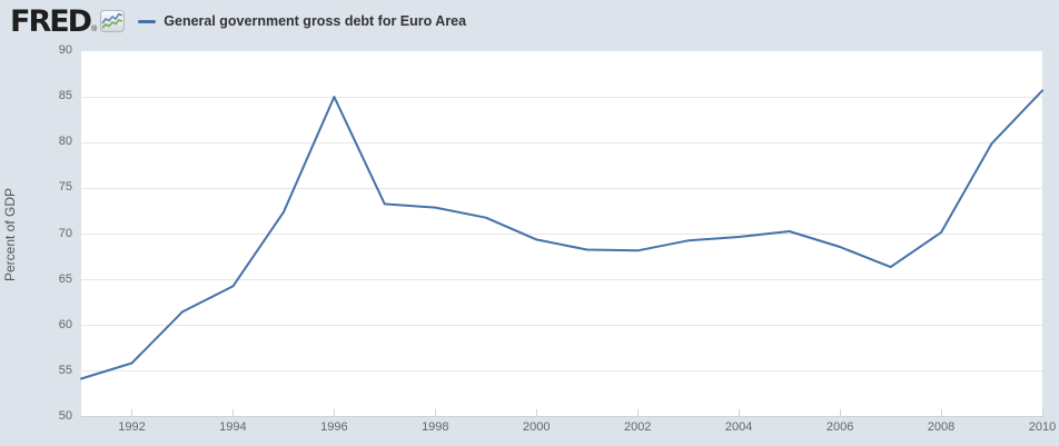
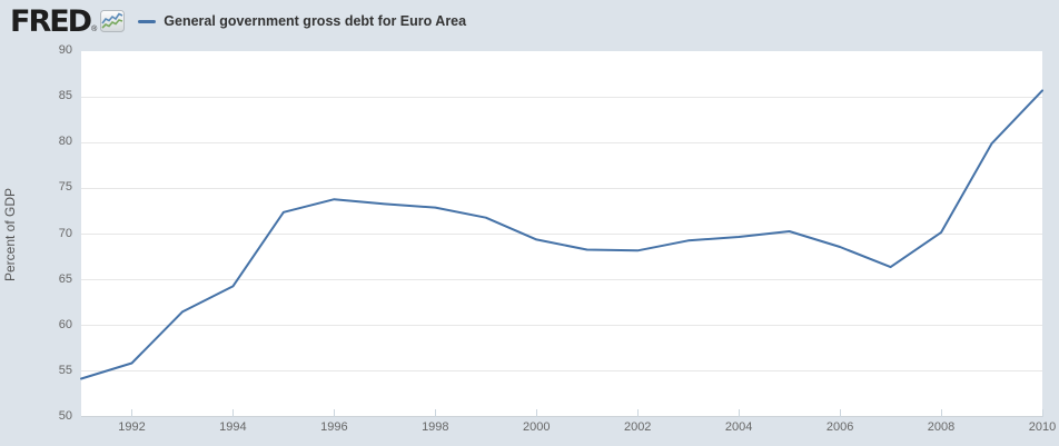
1996: 85 -> 74
